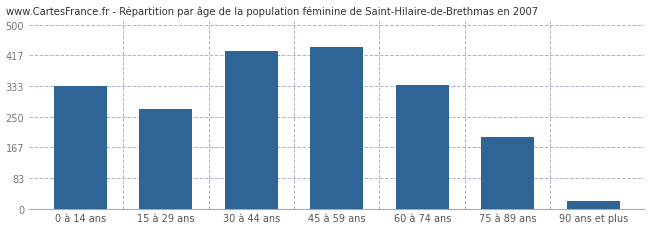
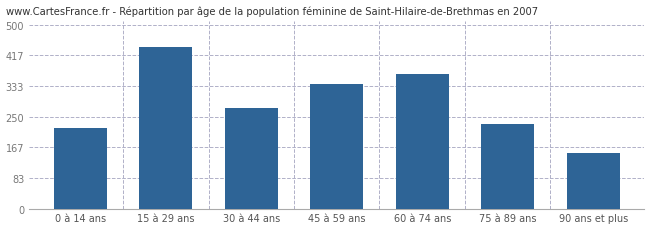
0 à 14 ans: 333 -> 220
15 à 29 ans: 272 -> 440
30 à 44 ans: 430 -> 275
45 à 59 ans: 440 -> 340
60 à 74 ans: 336 -> 365
75 à 89 ans: 195 -> 230
90 ans et plus: 20 -> 150
